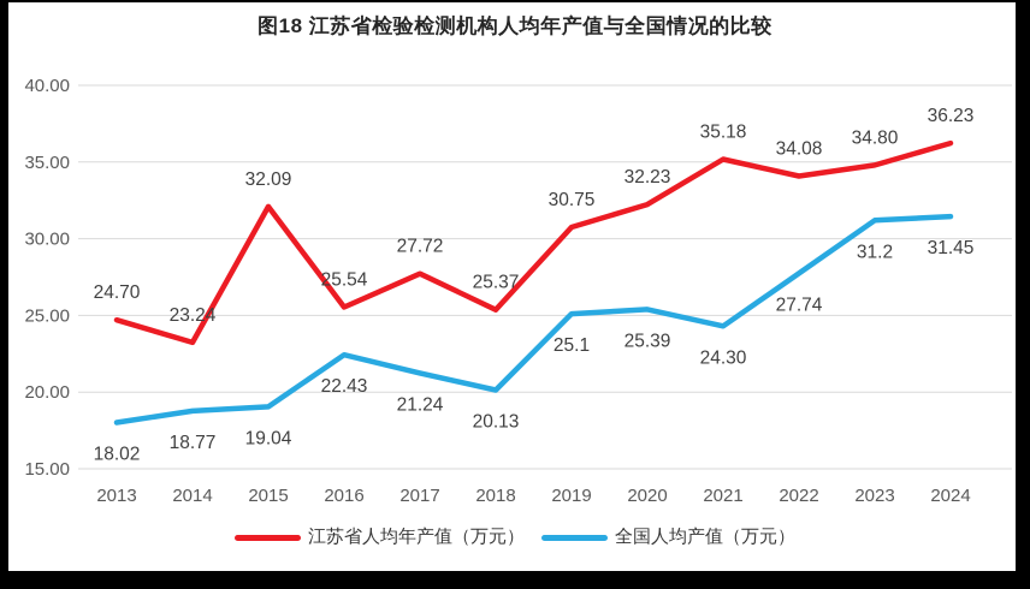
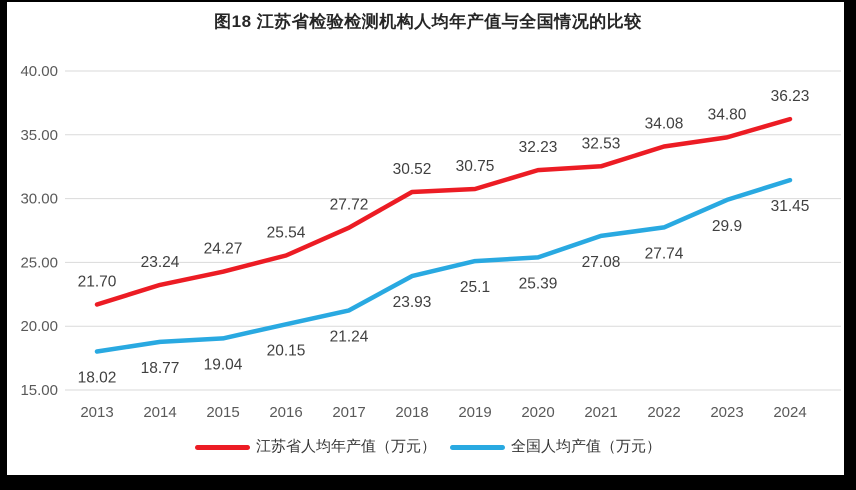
江苏省人均年产值（万元）/2013: 24.70 -> 21.70
江苏省人均年产值（万元）/2015: 32.09 -> 24.27
全国人均产值（万元）/2016: 22.43 -> 20.15
江苏省人均年产值（万元）/2018: 25.37 -> 30.52
全国人均产值（万元）/2018: 20.13 -> 23.93
江苏省人均年产值（万元）/2021: 35.18 -> 32.53
全国人均产值（万元）/2021: 24.30 -> 27.08
全国人均产值（万元）/2023: 31.2 -> 29.9
